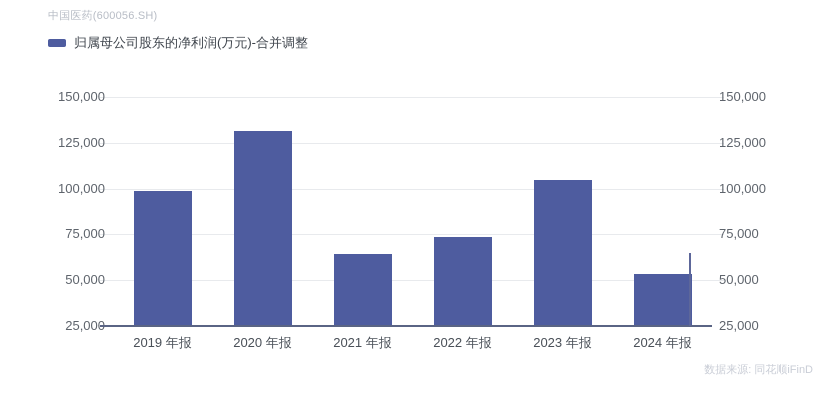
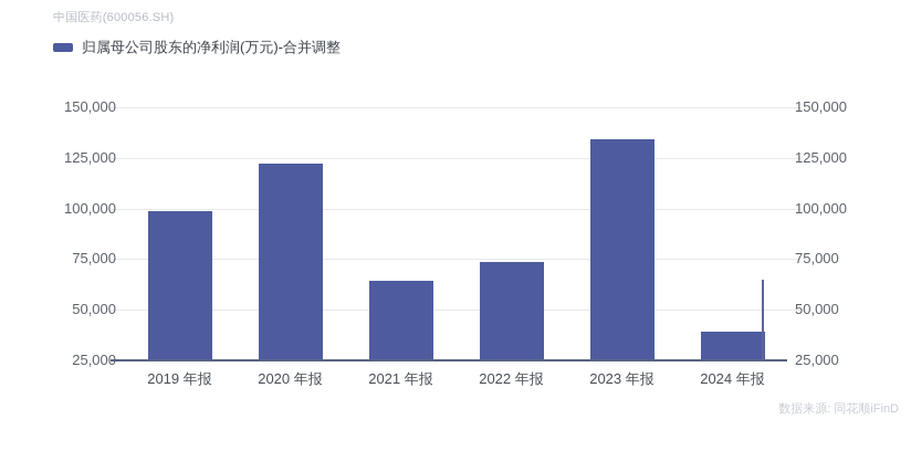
2020 年报: 131000 -> 122000
2023 年报: 105000 -> 134000
2024 年报: 53000 -> 39000
